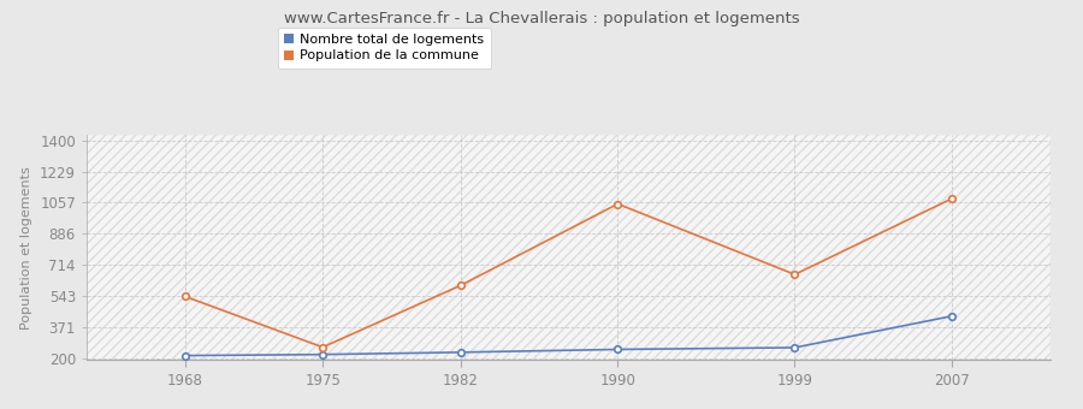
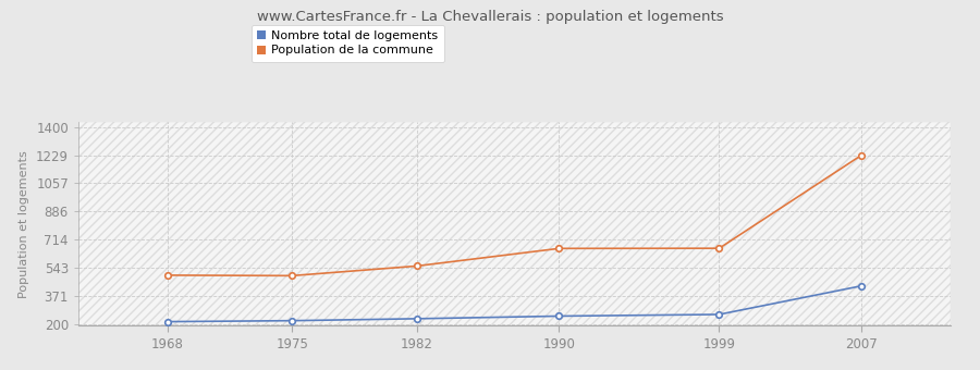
Population de la commune/1968: 540 -> 500
Population de la commune/1975: 260 -> 490
Population de la commune/1982: 600 -> 550
Population de la commune/1990: 1050 -> 660
Population de la commune/2007: 1080 -> 1230
